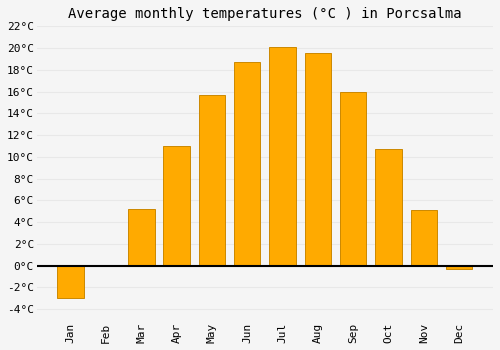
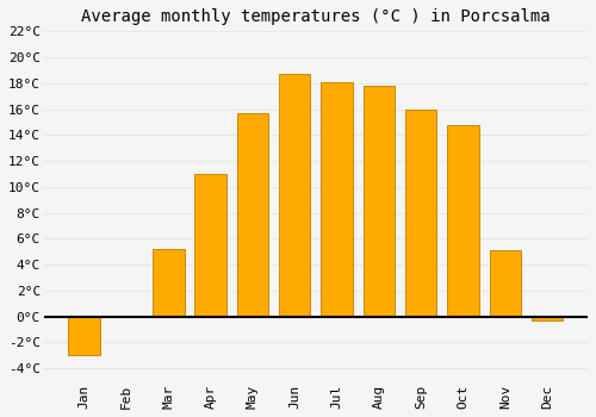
Jul: 20.1°C -> 18.1°C
Aug: 19.5°C -> 17.8°C
Oct: 10.7°C -> 14.8°C
